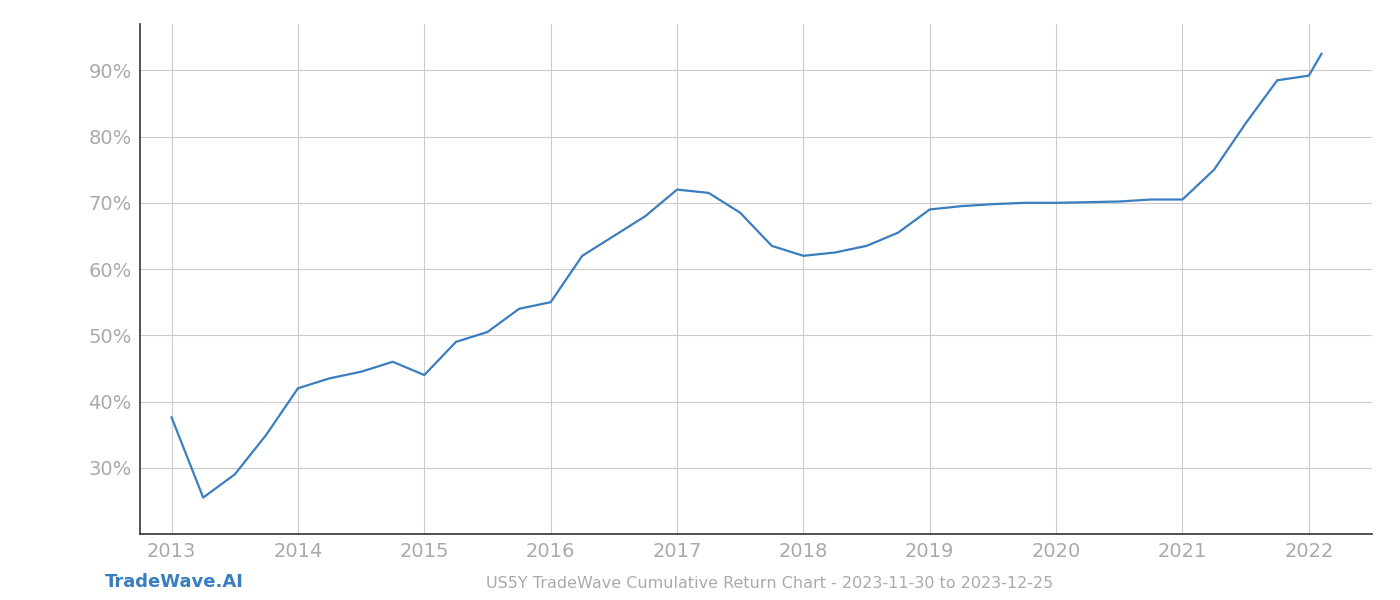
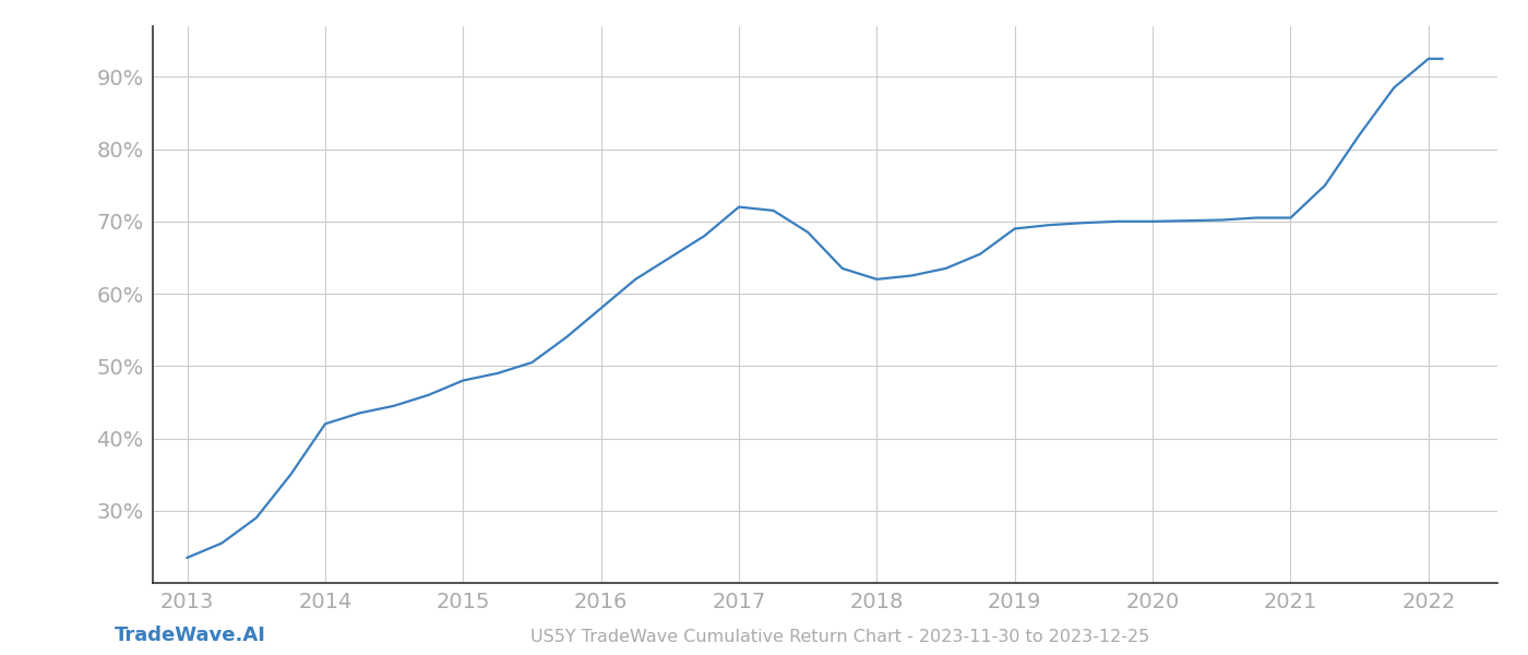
2013: 37.6% -> 23.5%
2015: 44.0% -> 48.0%
2016: 55.0% -> 58.0%
2022: 89.2% -> 92.5%
